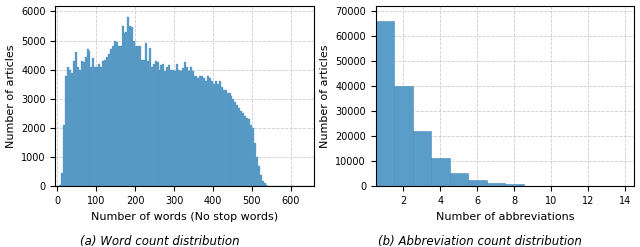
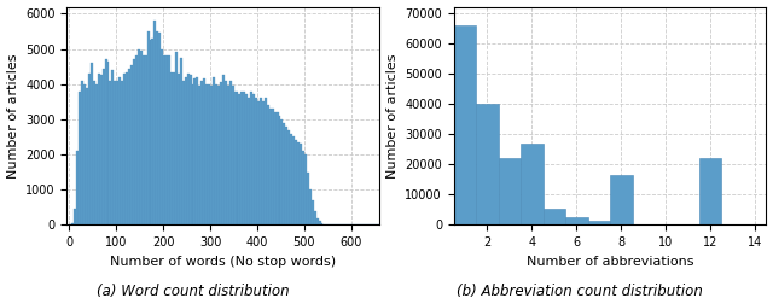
4: 11200 -> 27000
8: 800 -> 16500
12: 0 -> 22000
